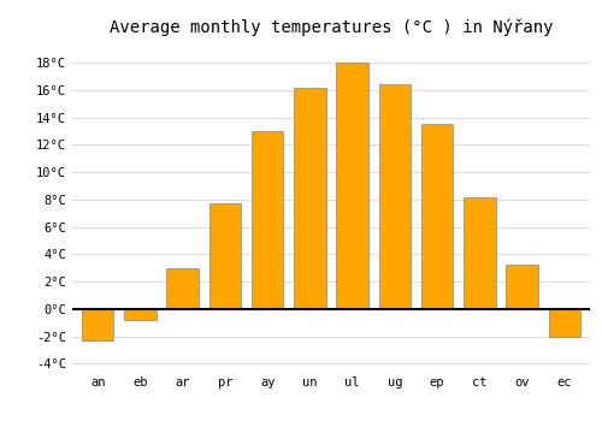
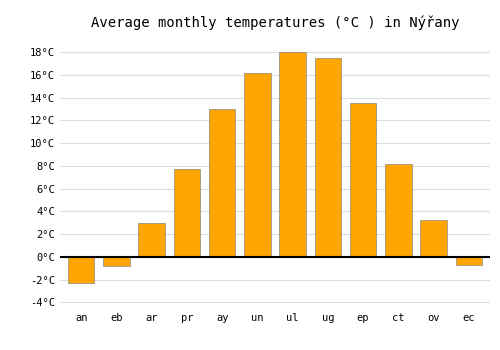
ug: 16.4°C -> 17.5°C
ec: -2.0°C -> -0.7°C
